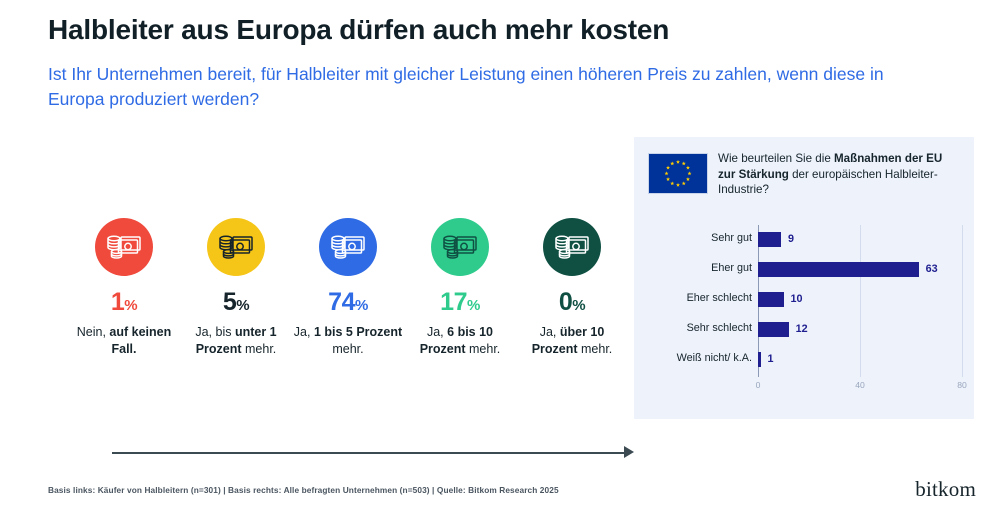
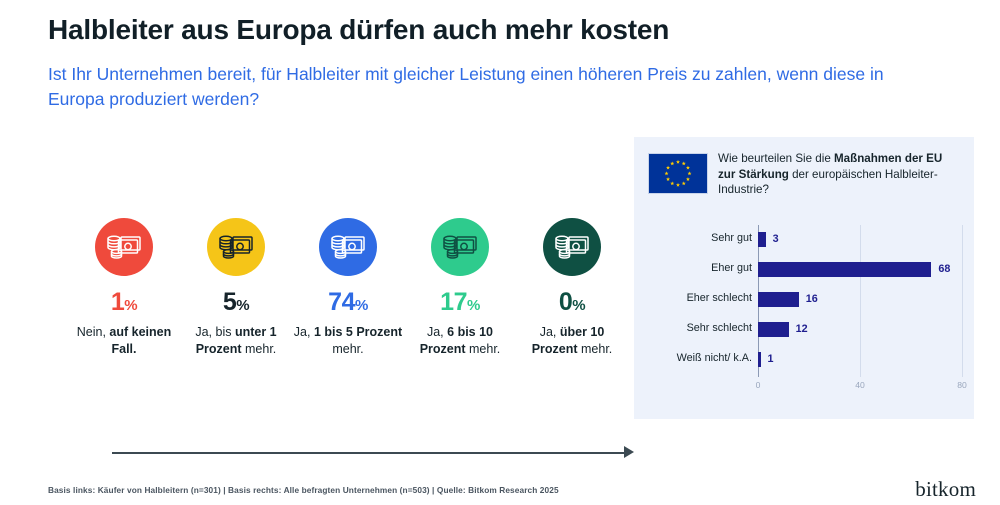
Sehr gut: 9 -> 3
Eher gut: 63 -> 68
Eher schlecht: 10 -> 16
